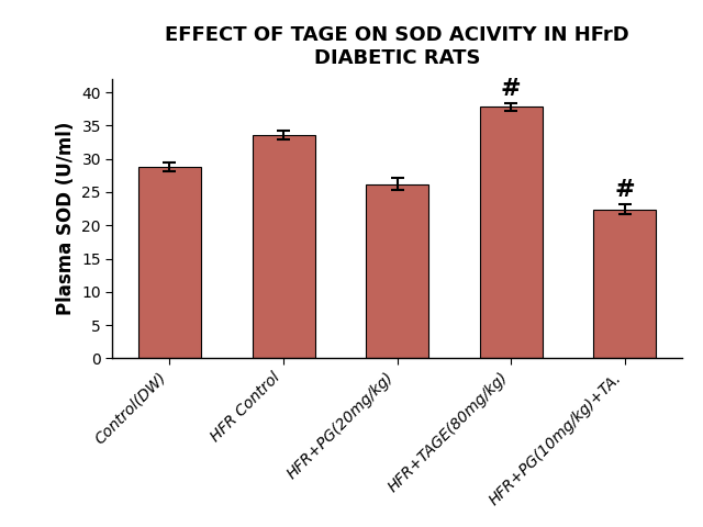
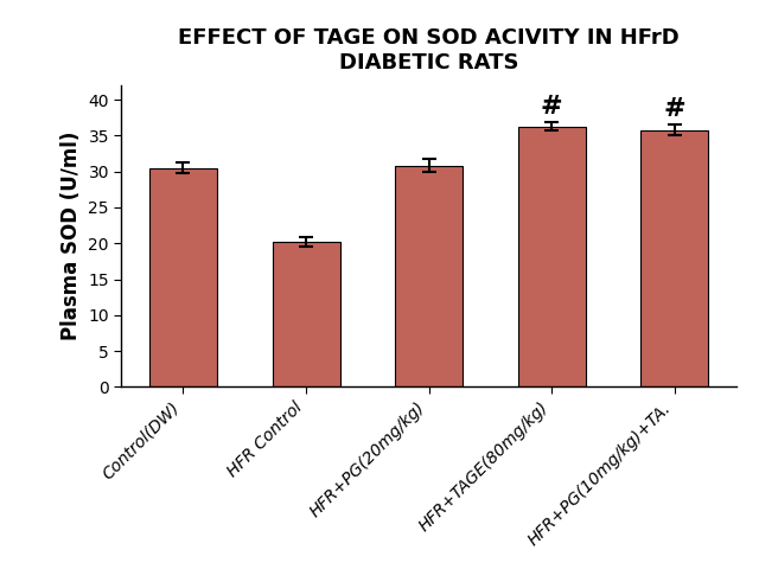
Control(DW): 28.8 -> 30.5
HFR Control: 33.6 -> 20.2
HFR+PG(20mg/kg): 26.2 -> 30.8
HFR+TAGE(80mg/kg): 37.8 -> 36.3
HFR+PG(10mg/kg)+TA.: 22.4 -> 35.8
